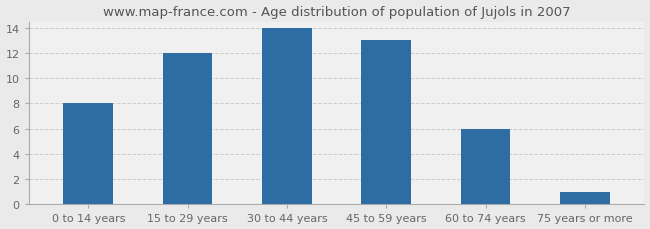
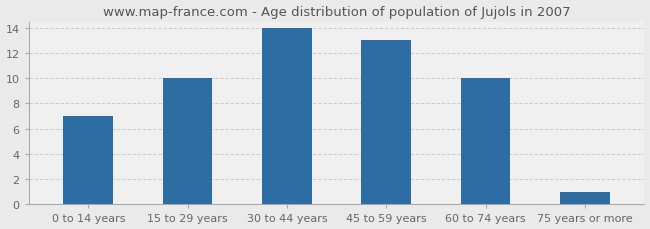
0 to 14 years: 8 -> 7
15 to 29 years: 12 -> 10
60 to 74 years: 6 -> 10
